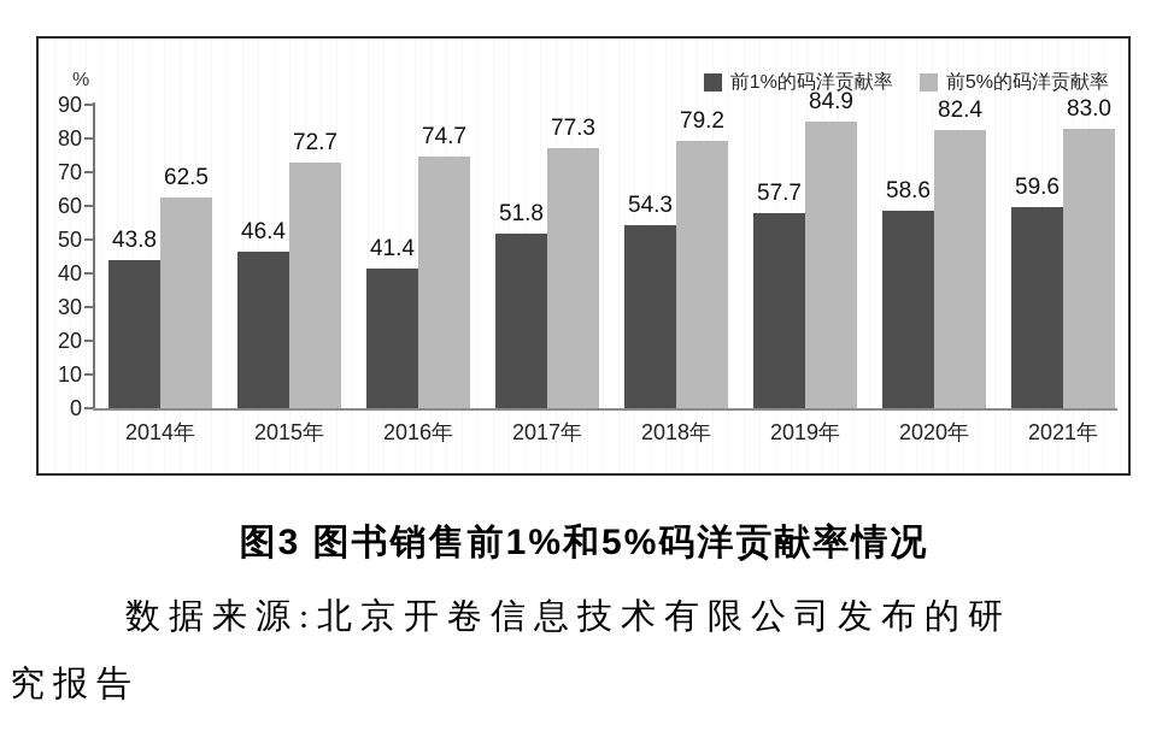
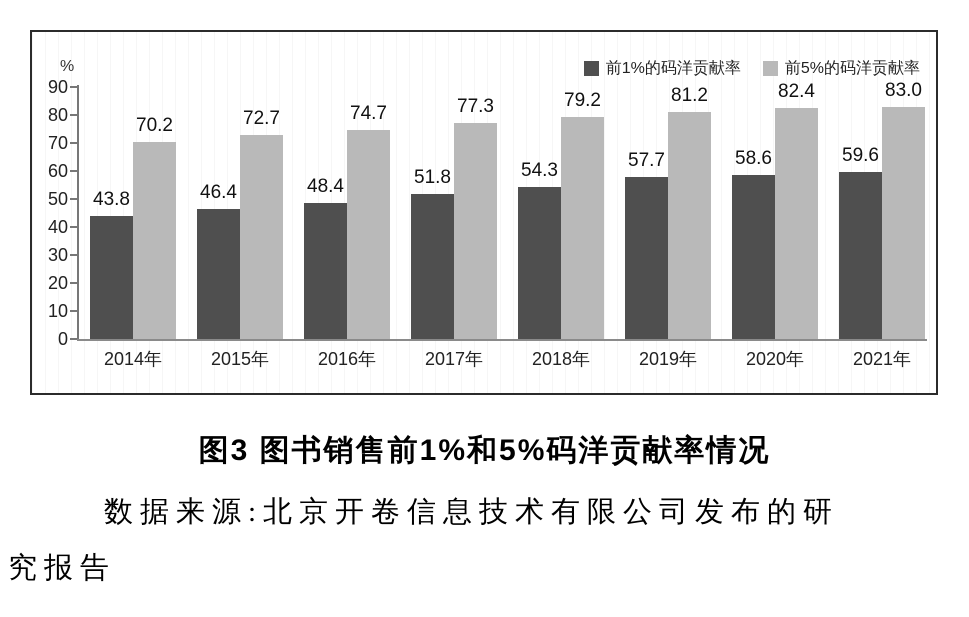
前5%的码洋贡献率/2014年: 62.5 -> 70.2
前1%的码洋贡献率/2016年: 41.4 -> 48.4
前5%的码洋贡献率/2019年: 84.9 -> 81.2
